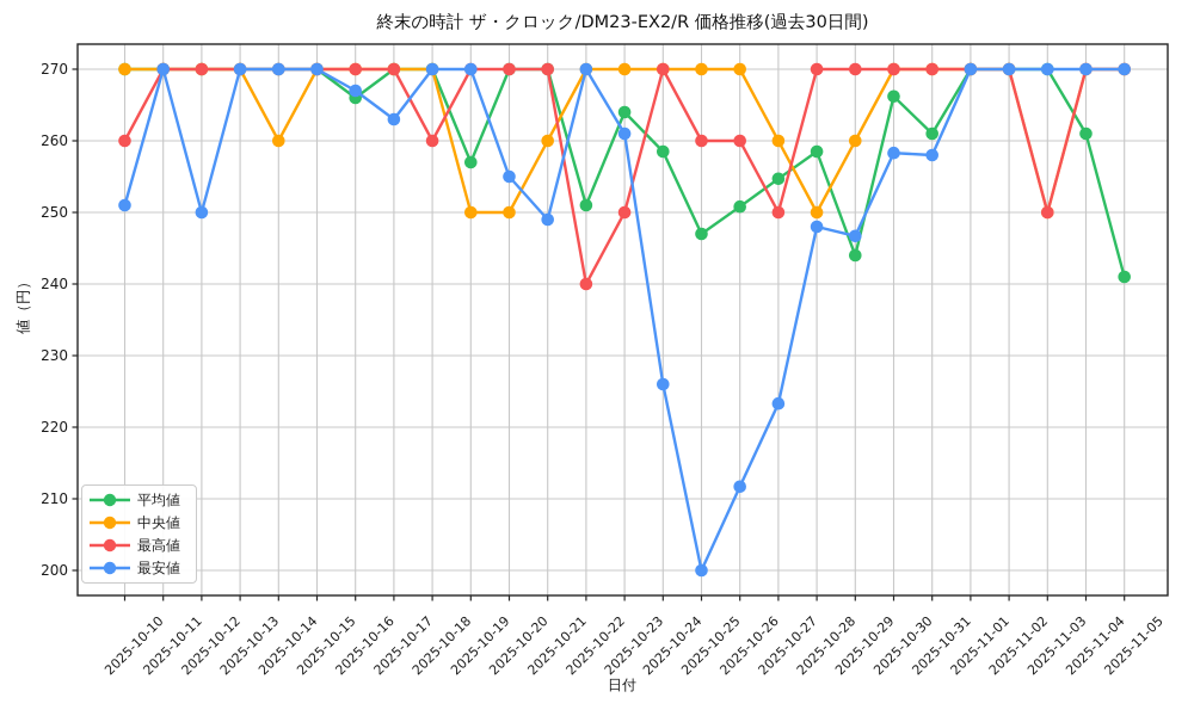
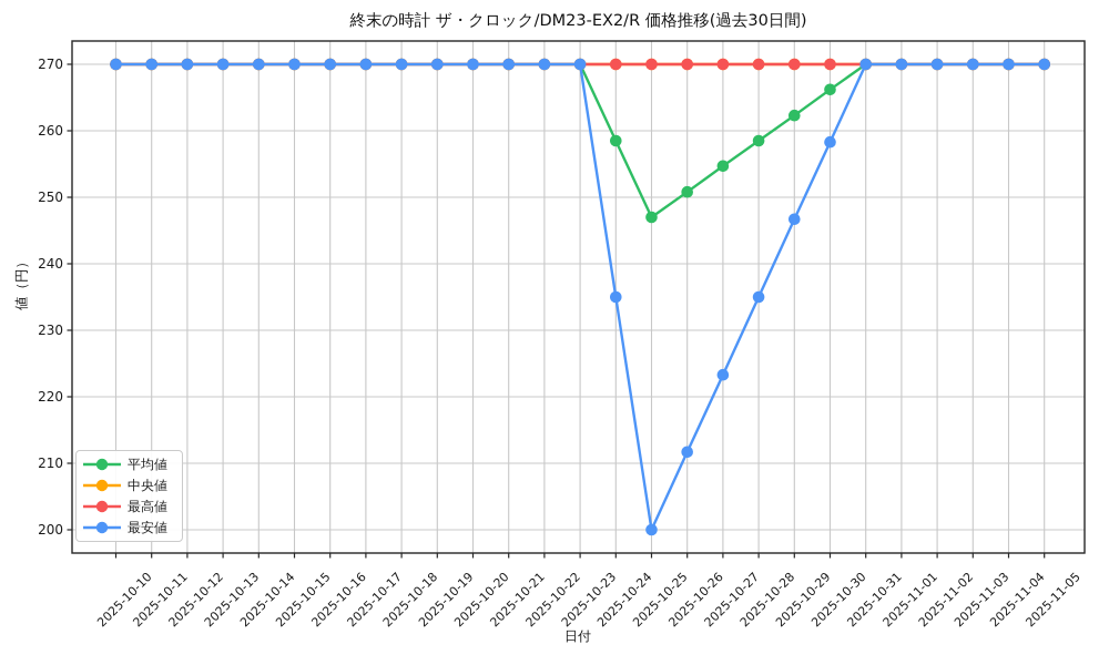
最高値/2025-10-10: 260 -> 270
最安値/2025-10-10: 251 -> 270
最安値/2025-10-12: 250 -> 270
中央値/2025-10-14: 260 -> 270
平均値/2025-10-16: 266 -> 270
最安値/2025-10-16: 267 -> 270
最安値/2025-10-17: 263 -> 270
最高値/2025-10-18: 260 -> 270
平均値/2025-10-19: 257 -> 270
中央値/2025-10-19: 250 -> 270
中央値/2025-10-20: 250 -> 270
最安値/2025-10-20: 255 -> 270
中央値/2025-10-21: 260 -> 270
最安値/2025-10-21: 249 -> 270
平均値/2025-10-22: 251 -> 270
最高値/2025-10-22: 240 -> 270
平均値/2025-10-23: 264 -> 270
最高値/2025-10-23: 250 -> 270
最安値/2025-10-23: 261 -> 270
最安値/2025-10-24: 226 -> 235
最高値/2025-10-25: 260 -> 270
最高値/2025-10-26: 260 -> 270
中央値/2025-10-27: 260 -> 270
最高値/2025-10-27: 250 -> 270
中央値/2025-10-28: 250 -> 270
最安値/2025-10-28: 248 -> 235
平均値/2025-10-29: 244 -> 262
中央値/2025-10-29: 260 -> 270
平均値/2025-10-31: 261 -> 270
最安値/2025-10-31: 258 -> 270
中央値/2025-11-03: 250 -> 270
最高値/2025-11-03: 250 -> 270
平均値/2025-11-04: 261 -> 270
平均値/2025-11-05: 241 -> 270
